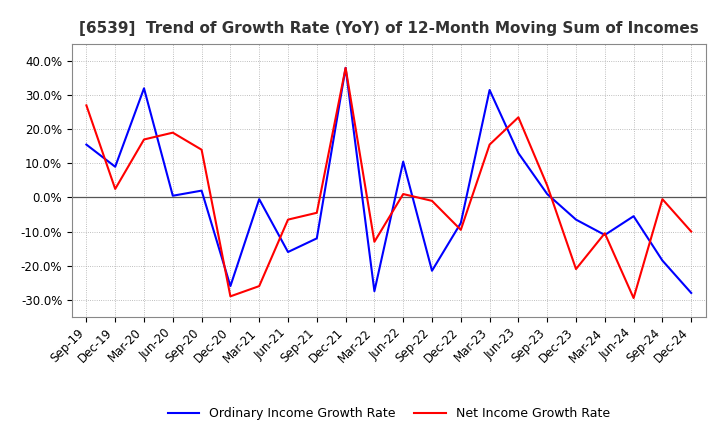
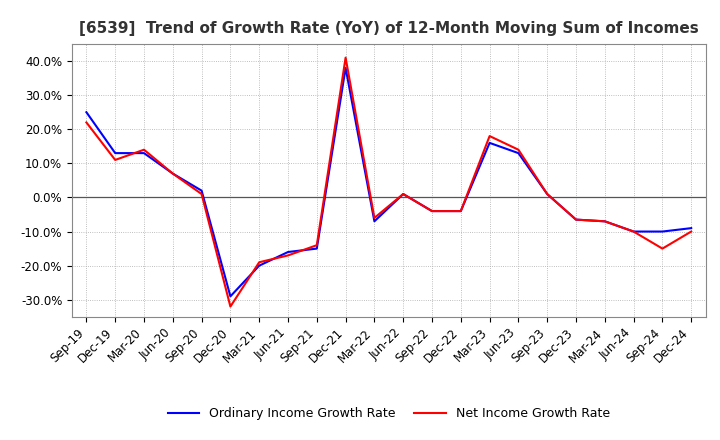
Ordinary Income Growth Rate/Sep-19: 15.5% -> 25.0%
Net Income Growth Rate/Sep-19: 27.0% -> 22.0%
Ordinary Income Growth Rate/Dec-19: 9.0% -> 13.0%
Net Income Growth Rate/Dec-19: 2.5% -> 11.0%
Ordinary Income Growth Rate/Mar-20: 32.0% -> 13.0%
Net Income Growth Rate/Mar-20: 17.0% -> 14.0%
Ordinary Income Growth Rate/Jun-20: 0.5% -> 7.0%
Net Income Growth Rate/Jun-20: 19.0% -> 7.0%
Net Income Growth Rate/Sep-20: 14.0% -> 1.0%
Ordinary Income Growth Rate/Dec-20: -26.0% -> -29.0%
Net Income Growth Rate/Dec-20: -29.0% -> -32.0%
Ordinary Income Growth Rate/Mar-21: -0.5% -> -20.0%
Net Income Growth Rate/Mar-21: -26.0% -> -19.0%
Net Income Growth Rate/Jun-21: -6.5% -> -17.0%
Ordinary Income Growth Rate/Sep-21: -12.0% -> -15.0%
Net Income Growth Rate/Sep-21: -4.5% -> -14.0%
Net Income Growth Rate/Dec-21: 38.0% -> 41.0%
Ordinary Income Growth Rate/Mar-22: -27.5% -> -7.0%
Net Income Growth Rate/Mar-22: -13.0% -> -6.0%
Ordinary Income Growth Rate/Jun-22: 10.5% -> 1.0%
Ordinary Income Growth Rate/Sep-22: -21.5% -> -4.0%
Net Income Growth Rate/Sep-22: -1.0% -> -4.0%
Ordinary Income Growth Rate/Dec-22: -7.5% -> -4.0%
Net Income Growth Rate/Dec-22: -9.5% -> -4.0%
Ordinary Income Growth Rate/Mar-23: 31.5% -> 16.0%
Net Income Growth Rate/Mar-23: 15.5% -> 18.0%
Net Income Growth Rate/Jun-23: 23.5% -> 14.0%
Net Income Growth Rate/Sep-23: 3.5% -> 1.0%
Net Income Growth Rate/Dec-23: -21.0% -> -6.5%
Ordinary Income Growth Rate/Mar-24: -11.0% -> -7.0%
Net Income Growth Rate/Mar-24: -10.5% -> -7.0%
Ordinary Income Growth Rate/Jun-24: -5.5% -> -10.0%
Net Income Growth Rate/Jun-24: -29.5% -> -10.0%
Ordinary Income Growth Rate/Sep-24: -18.5% -> -10.0%
Net Income Growth Rate/Sep-24: -0.5% -> -15.0%
Ordinary Income Growth Rate/Dec-24: -28.0% -> -9.0%
